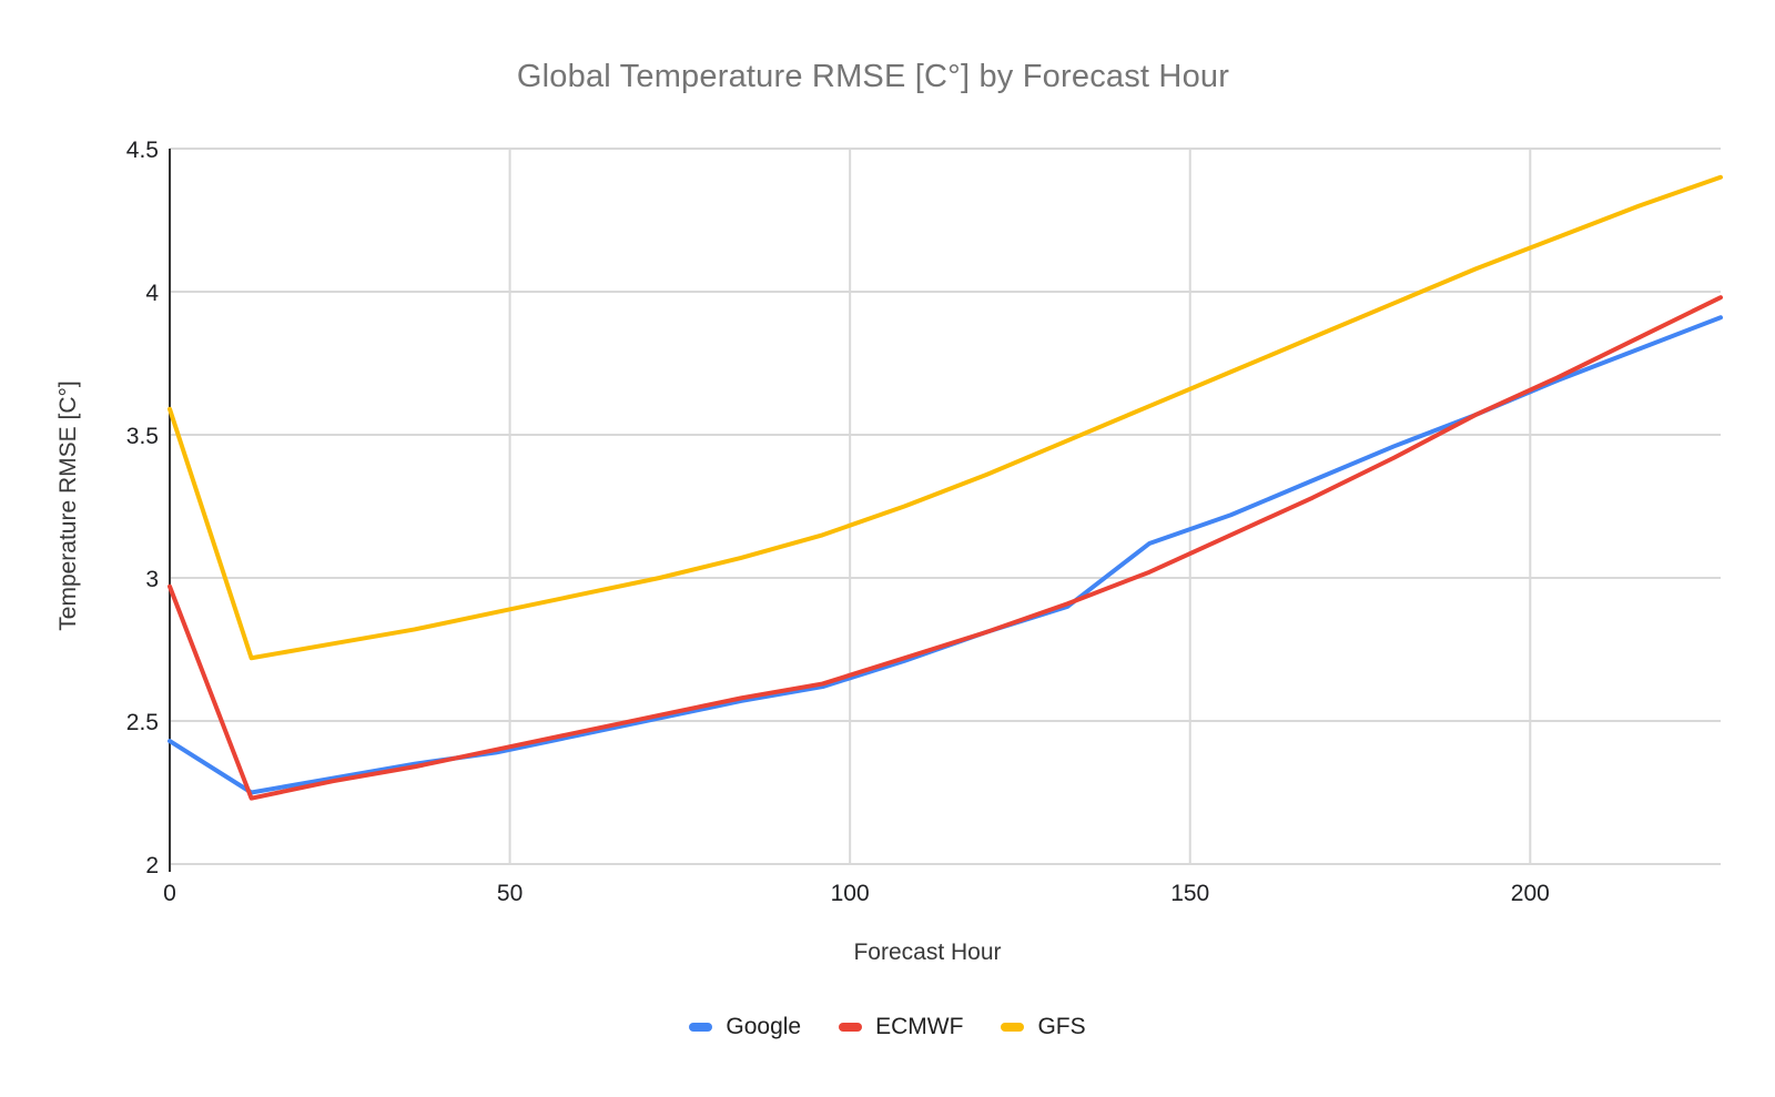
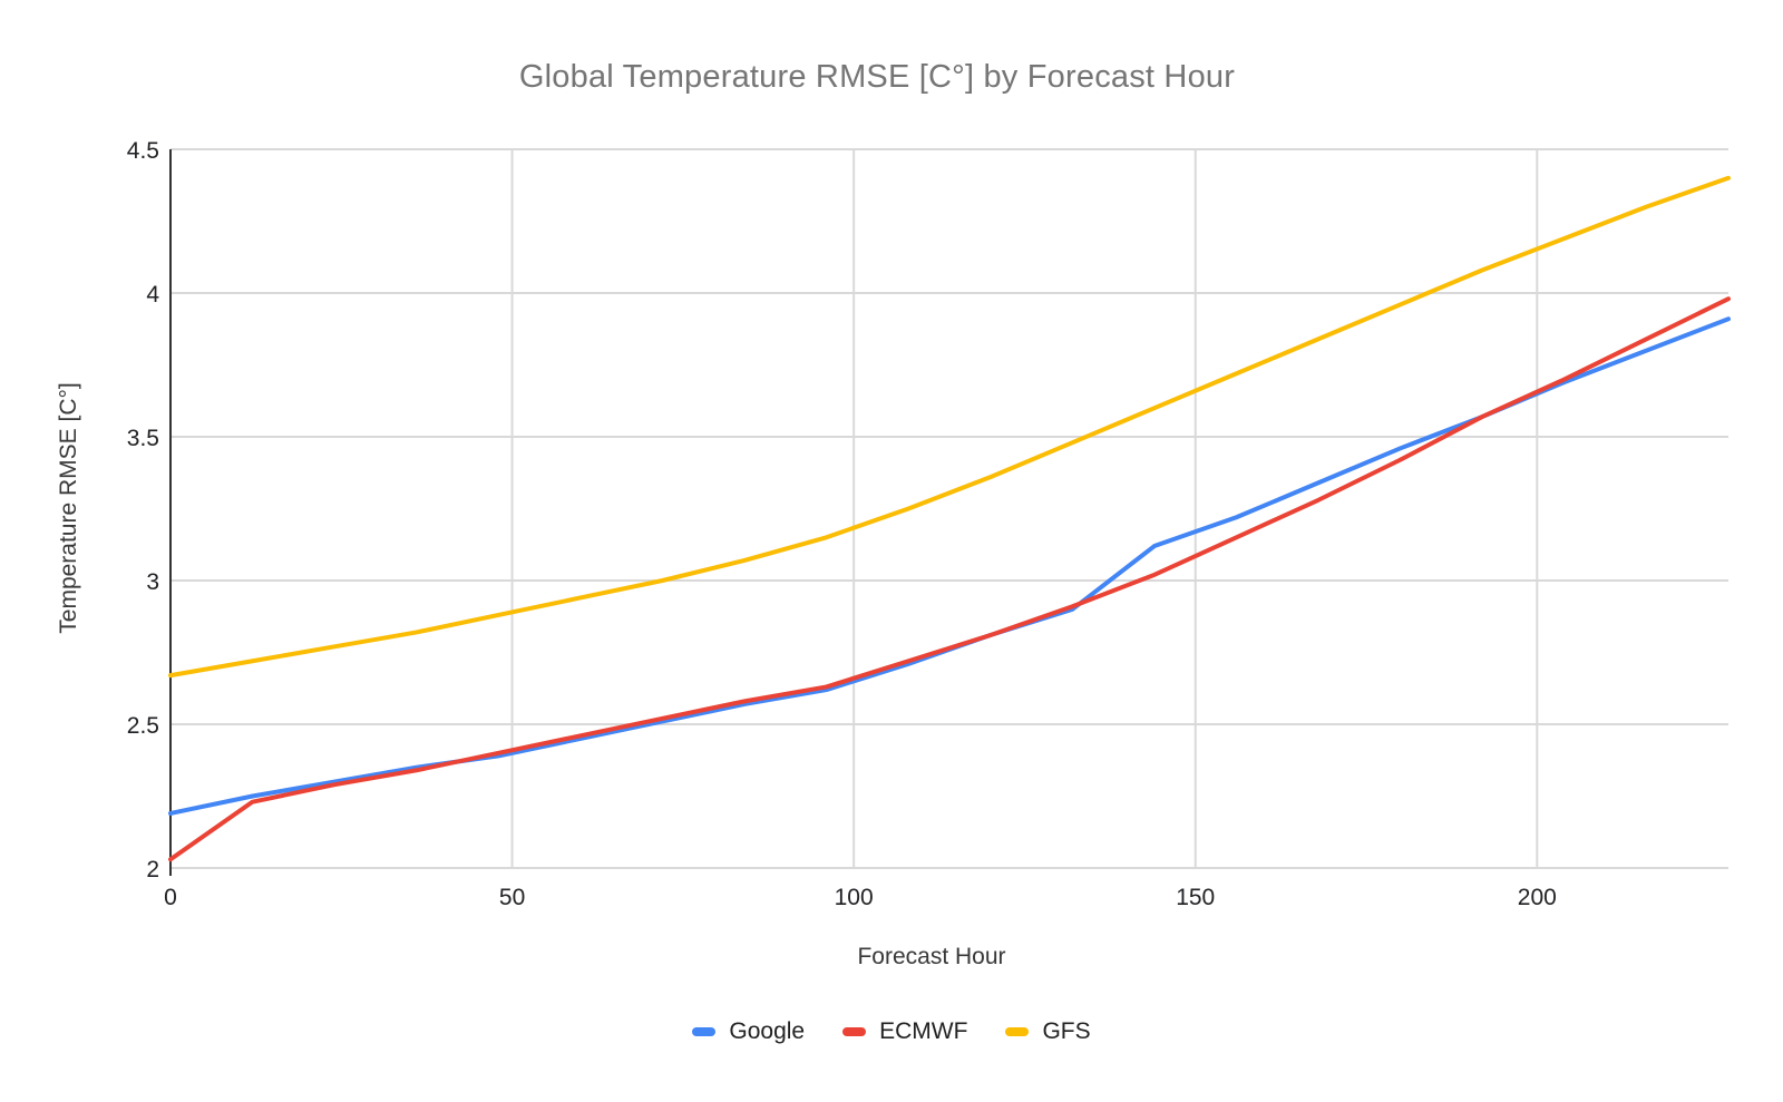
Google/0: 2.43 -> 2.19
ECMWF/0: 2.97 -> 2.03
GFS/0: 3.59 -> 2.67
